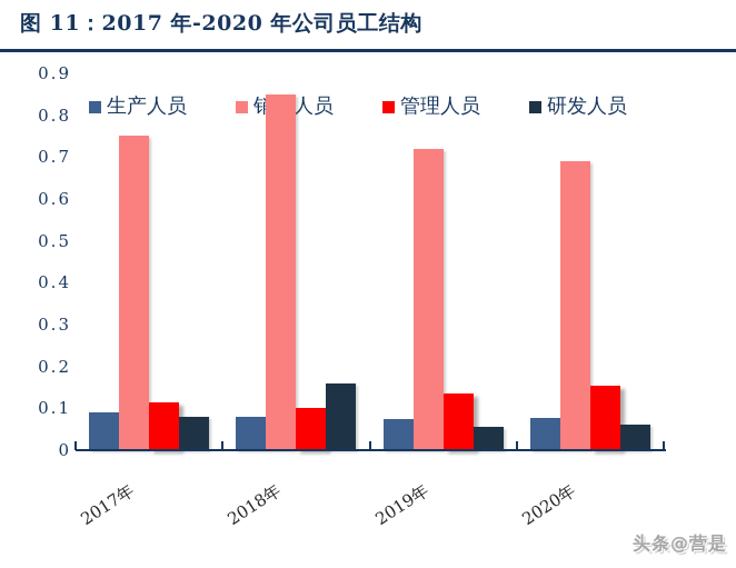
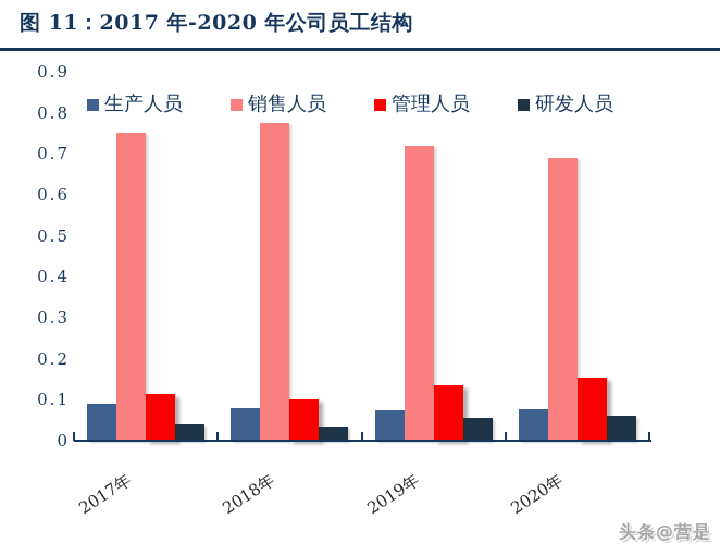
研发人员/2017年: 0.08 -> 0.04
销售人员/2018年: 0.85 -> 0.78
研发人员/2018年: 0.16 -> 0.04
